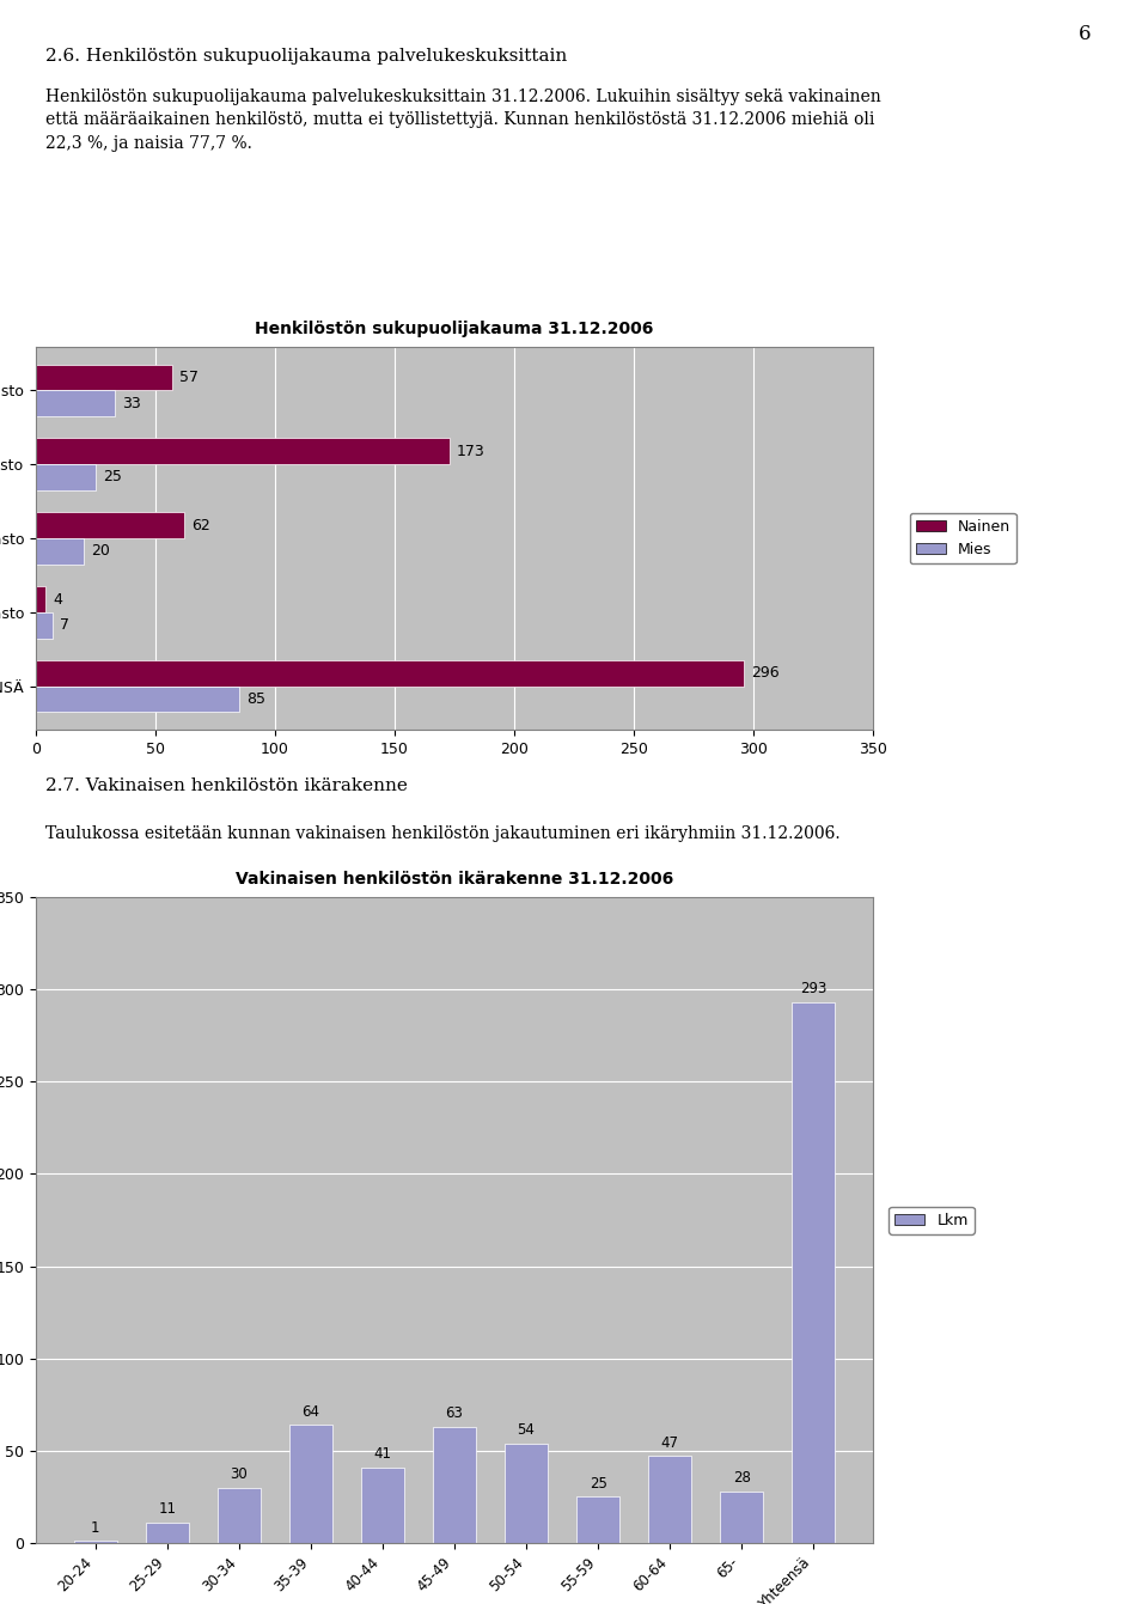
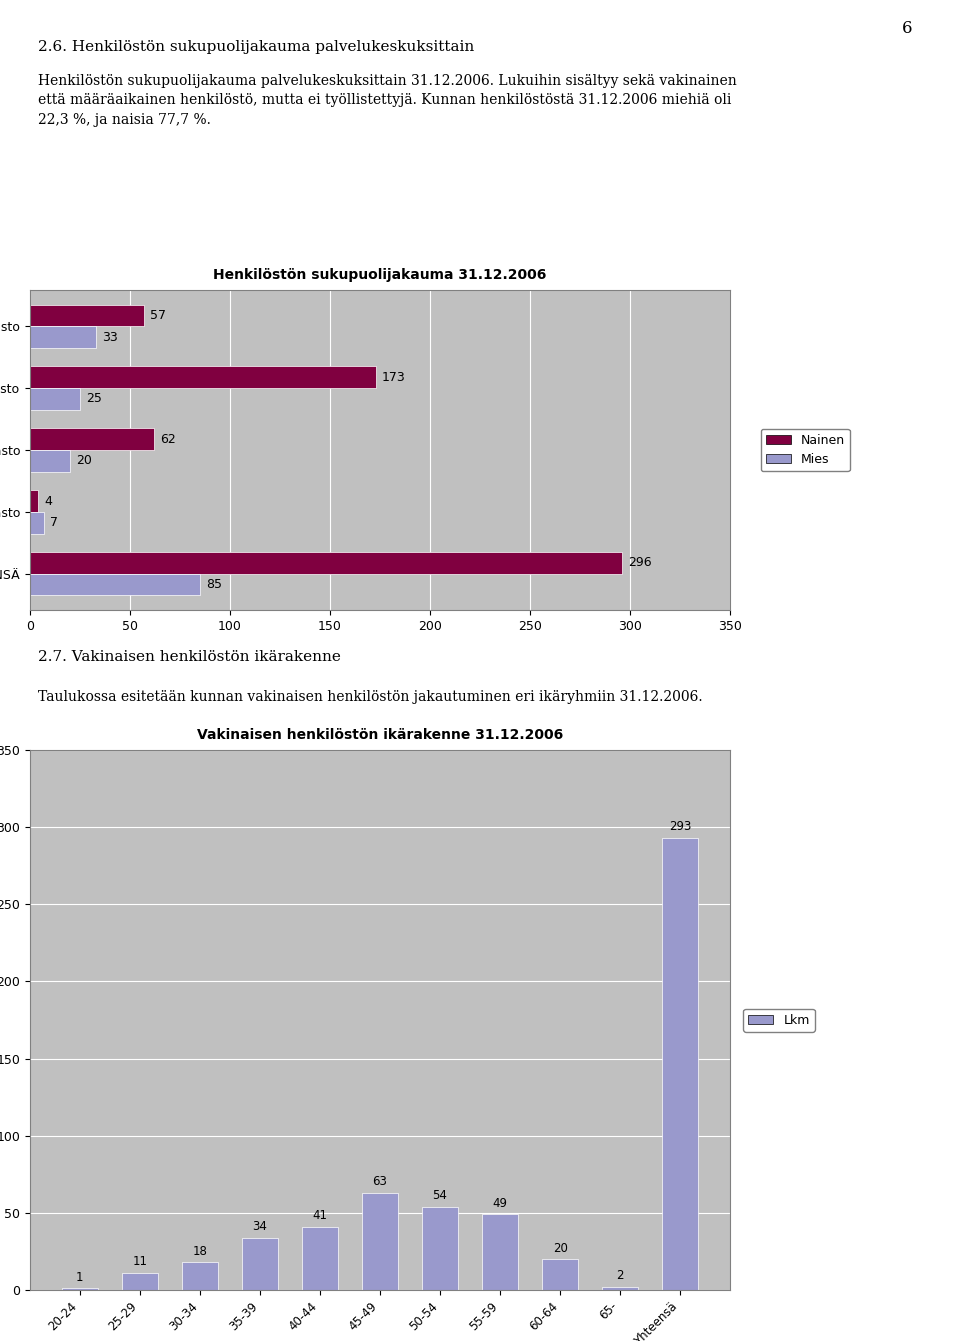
Vakinaisen henkilöstön ikärakenne 31.12.2006/30-34: 30 -> 18
Vakinaisen henkilöstön ikärakenne 31.12.2006/35-39: 64 -> 34
Vakinaisen henkilöstön ikärakenne 31.12.2006/55-59: 25 -> 49
Vakinaisen henkilöstön ikärakenne 31.12.2006/60-64: 47 -> 20
Vakinaisen henkilöstön ikärakenne 31.12.2006/65-: 28 -> 2
